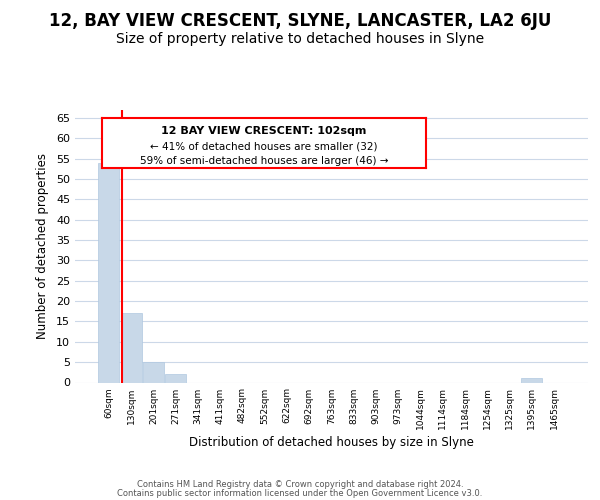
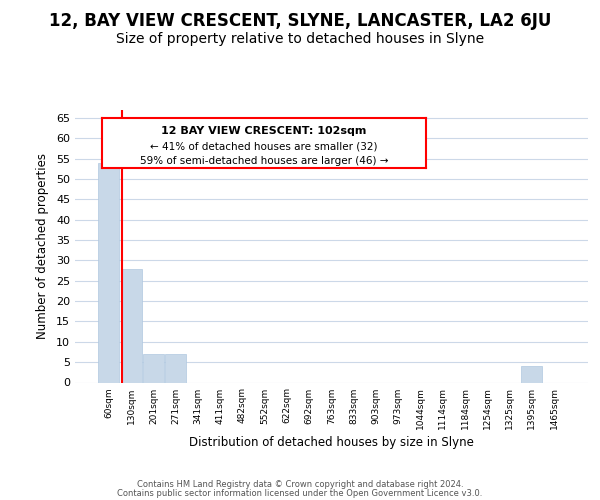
130sqm: 17 -> 28
201sqm: 5 -> 7
271sqm: 2 -> 7
1395sqm: 1 -> 4
